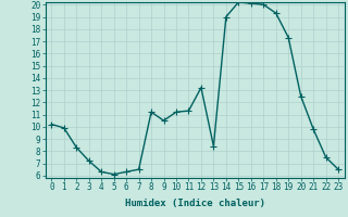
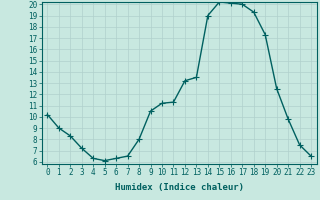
1: 9.9 -> 9.0
8: 11.2 -> 8.0
13: 8.4 -> 13.5
